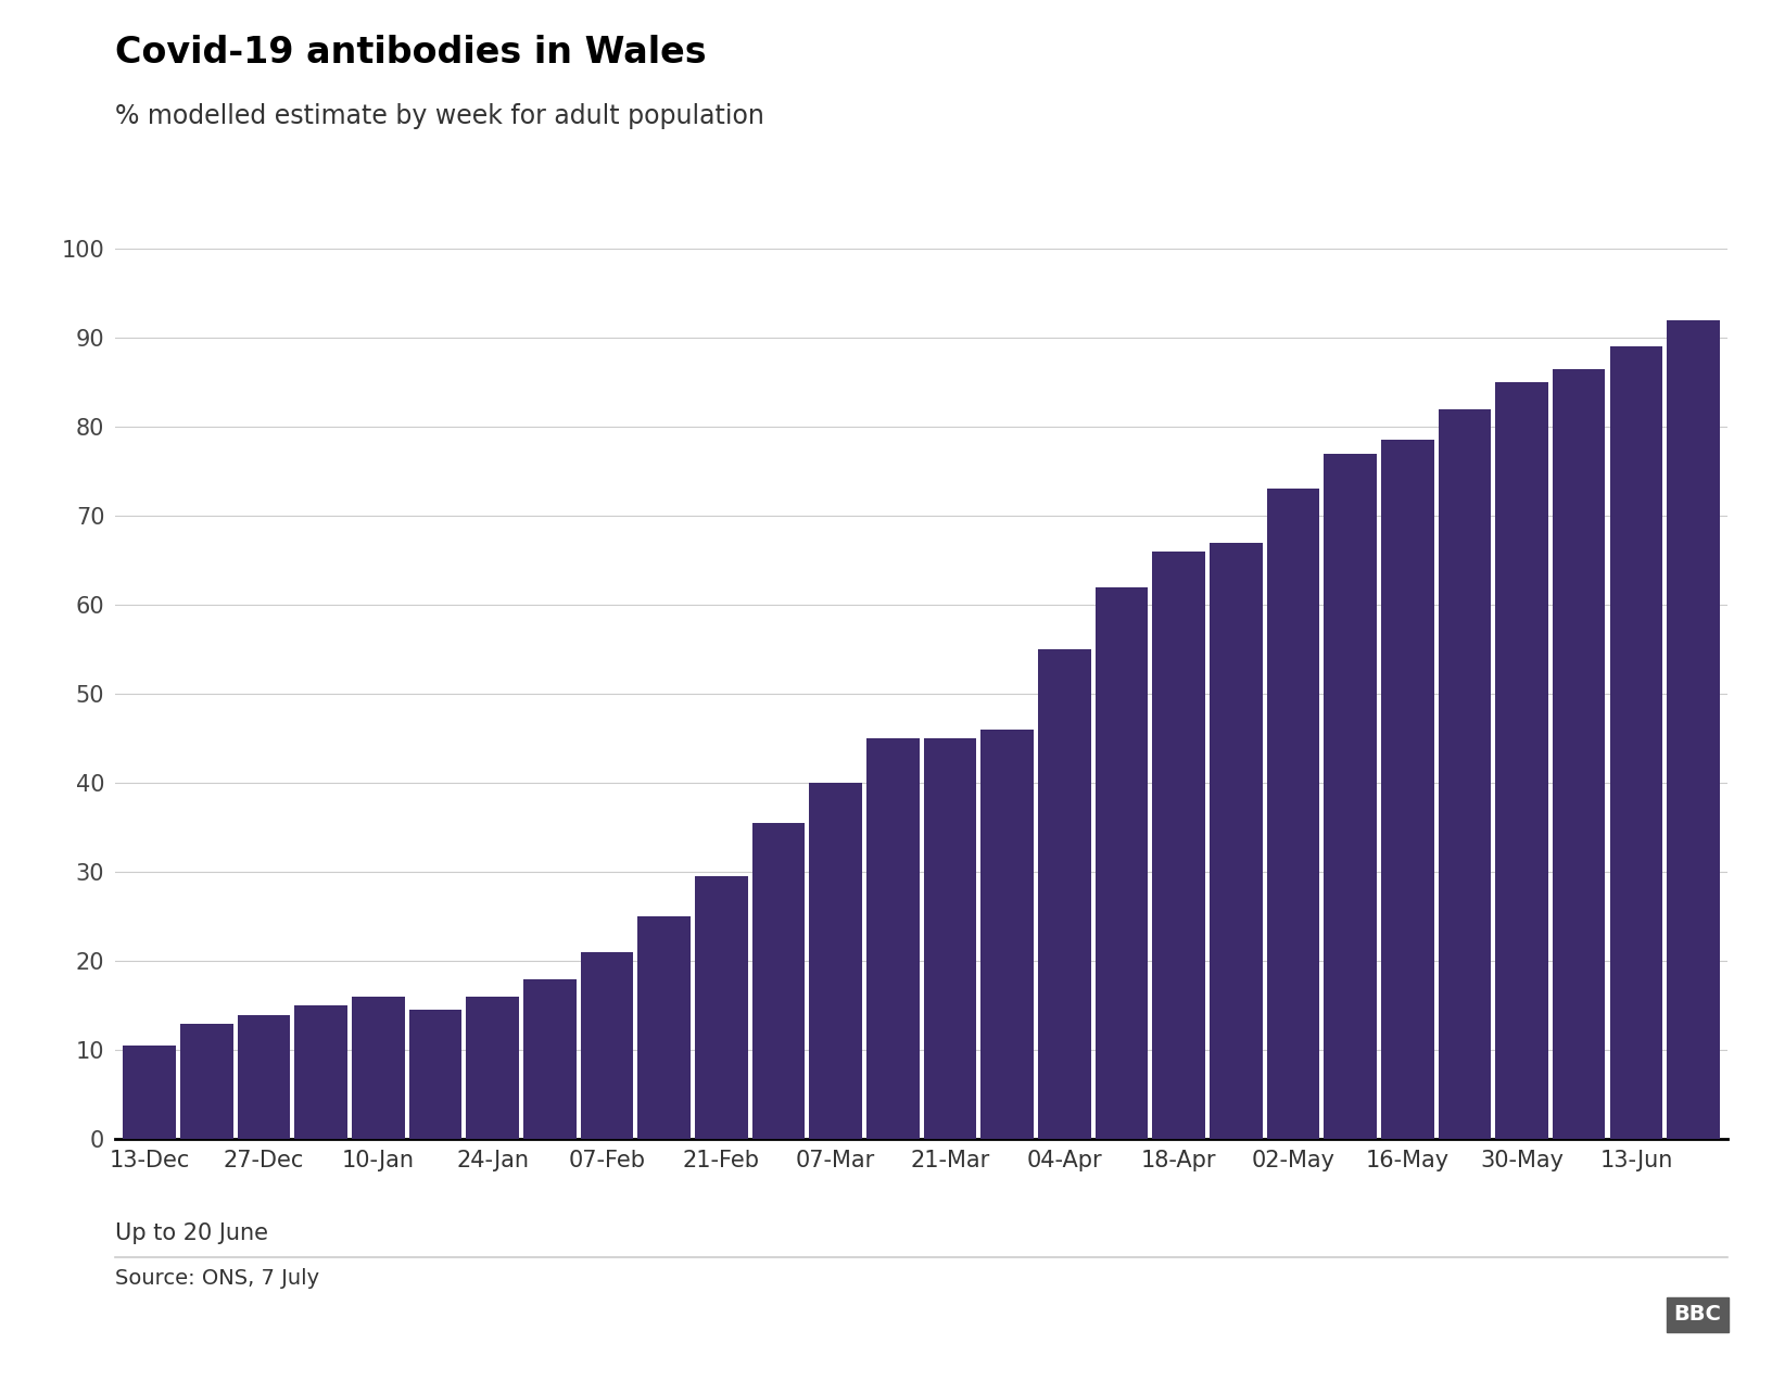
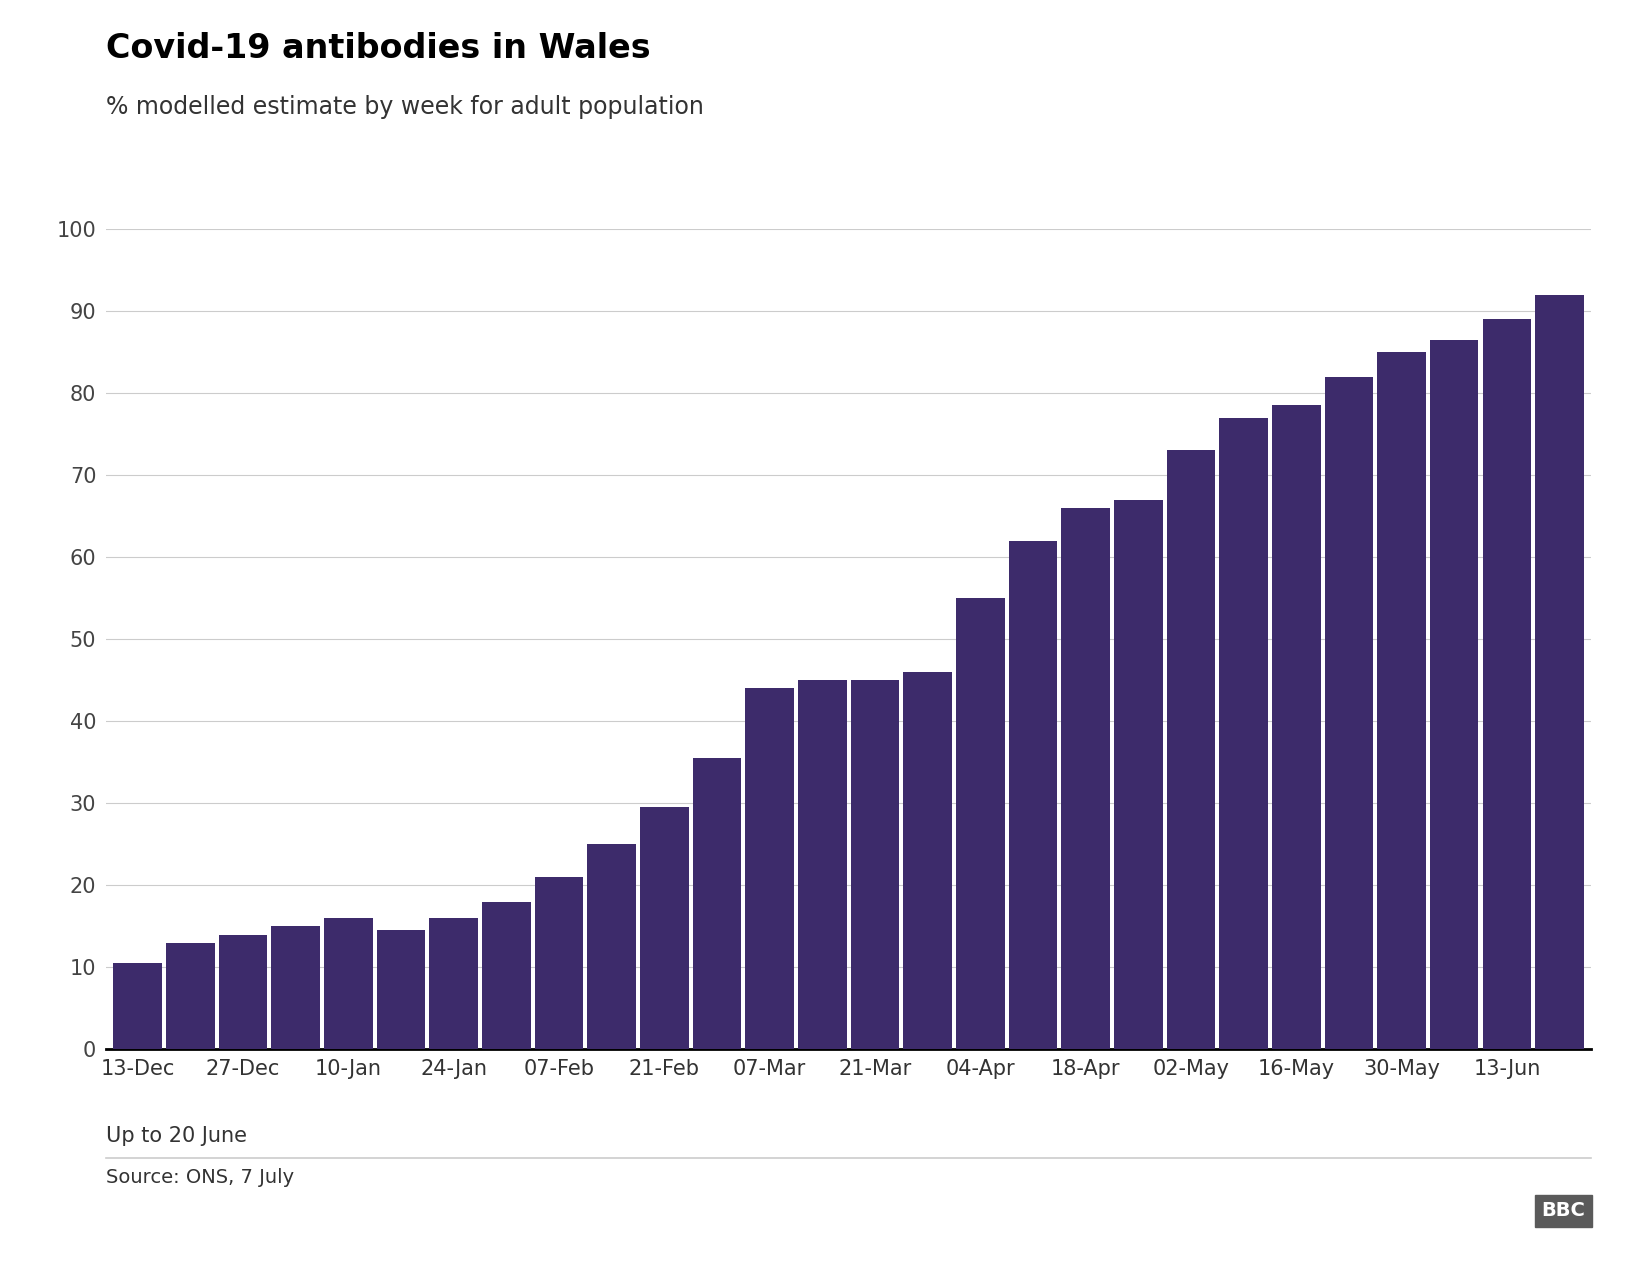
07-Mar: 40.0 -> 44.0
